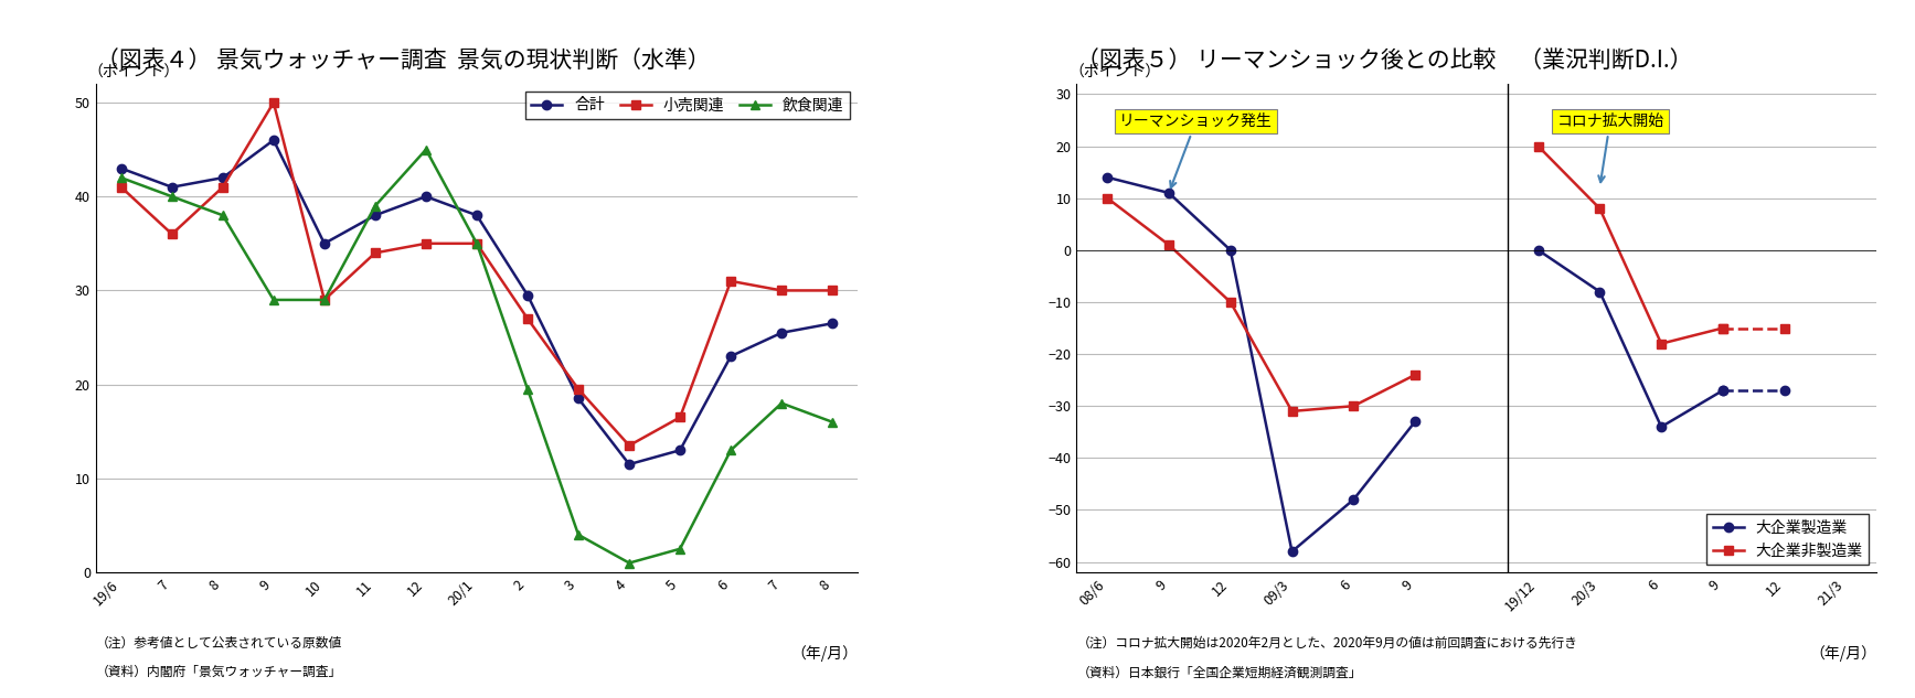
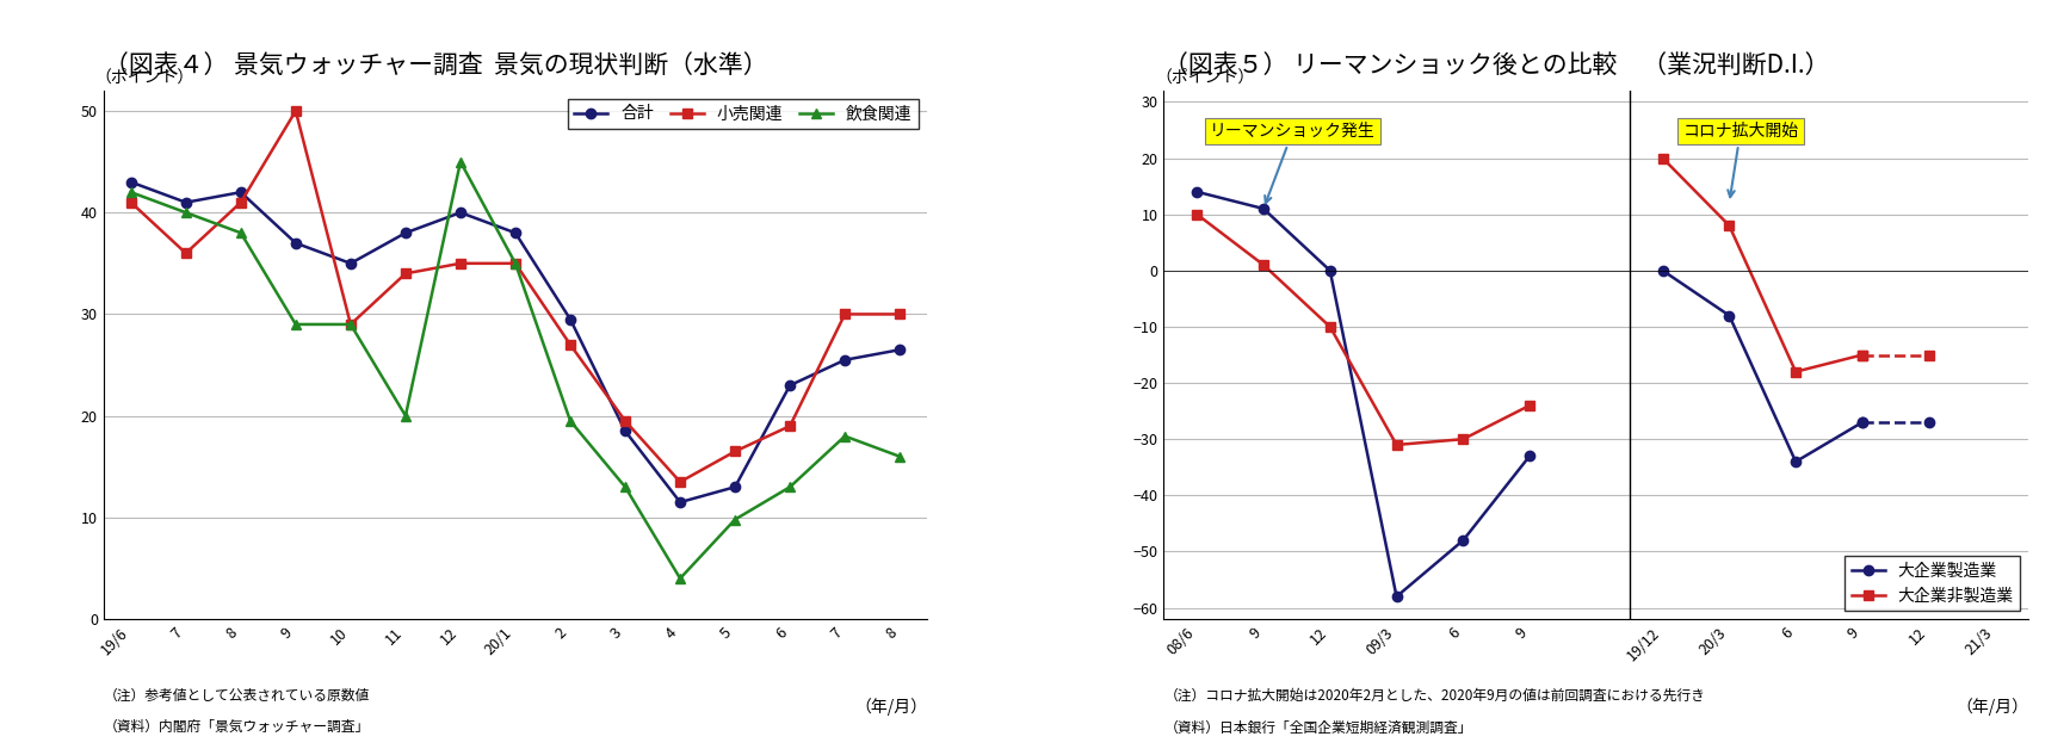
（図表４） 景気ウォッチャー調査 景気の現状判断（水準）/合計/9: 46.0 -> 37.0
（図表４） 景気ウォッチャー調査 景気の現状判断（水準）/飲食関連/11: 39.0 -> 20.0
（図表４） 景気ウォッチャー調査 景気の現状判断（水準）/飲食関連/3: 4.0 -> 13.0
（図表４） 景気ウォッチャー調査 景気の現状判断（水準）/飲食関連/4: 1.0 -> 4.0
（図表４） 景気ウォッチャー調査 景気の現状判断（水準）/飲食関連/5: 2.5 -> 9.8
（図表４） 景気ウォッチャー調査 景気の現状判断（水準）/小売関連/6: 31.0 -> 19.0
